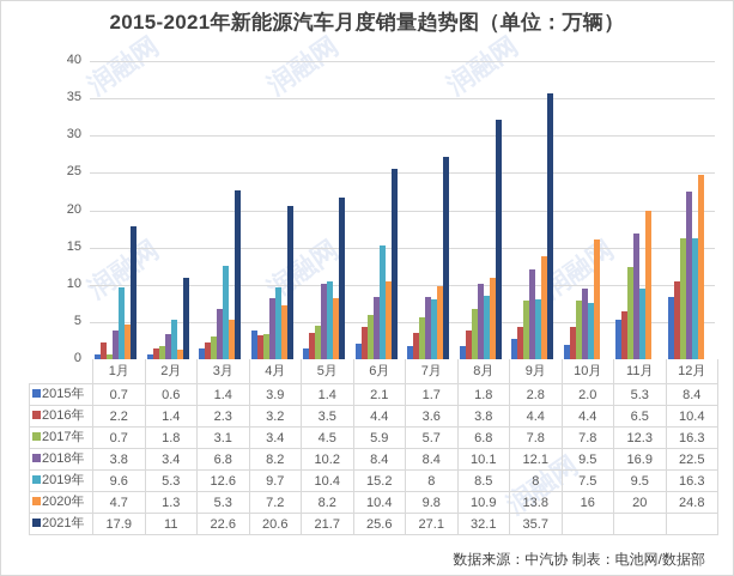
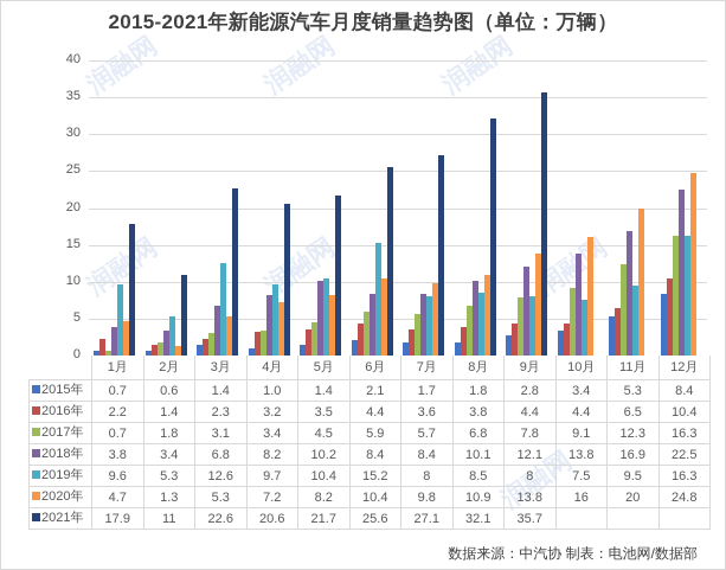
2015年/4月: 3.9 -> 1.0
2015年/10月: 2.0 -> 3.4
2017年/10月: 7.8 -> 9.1
2018年/10月: 9.5 -> 13.8
